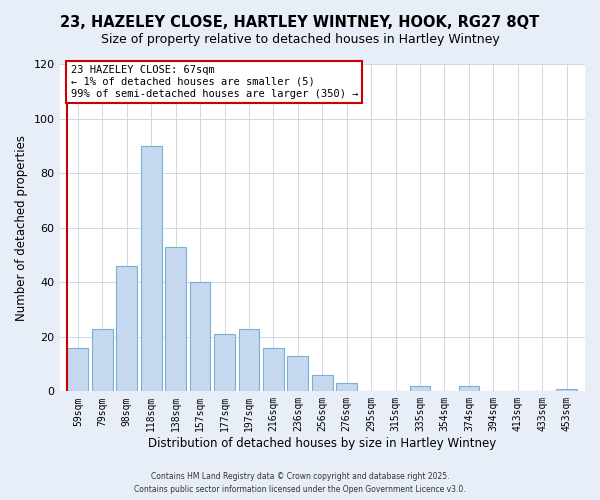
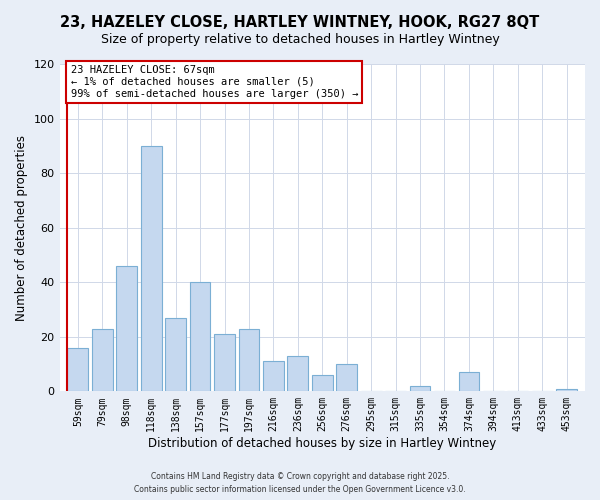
138sqm: 53 -> 27
216sqm: 16 -> 11
276sqm: 3 -> 10
374sqm: 2 -> 7
